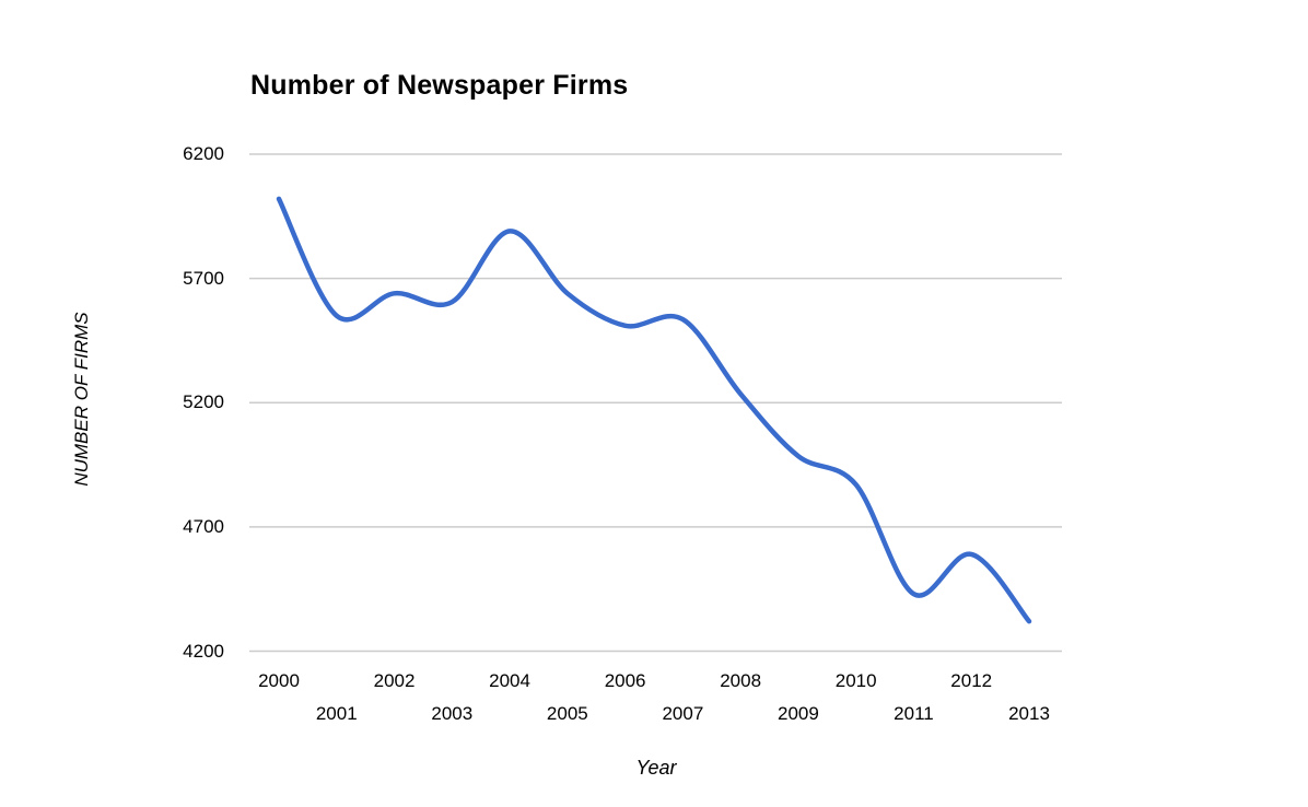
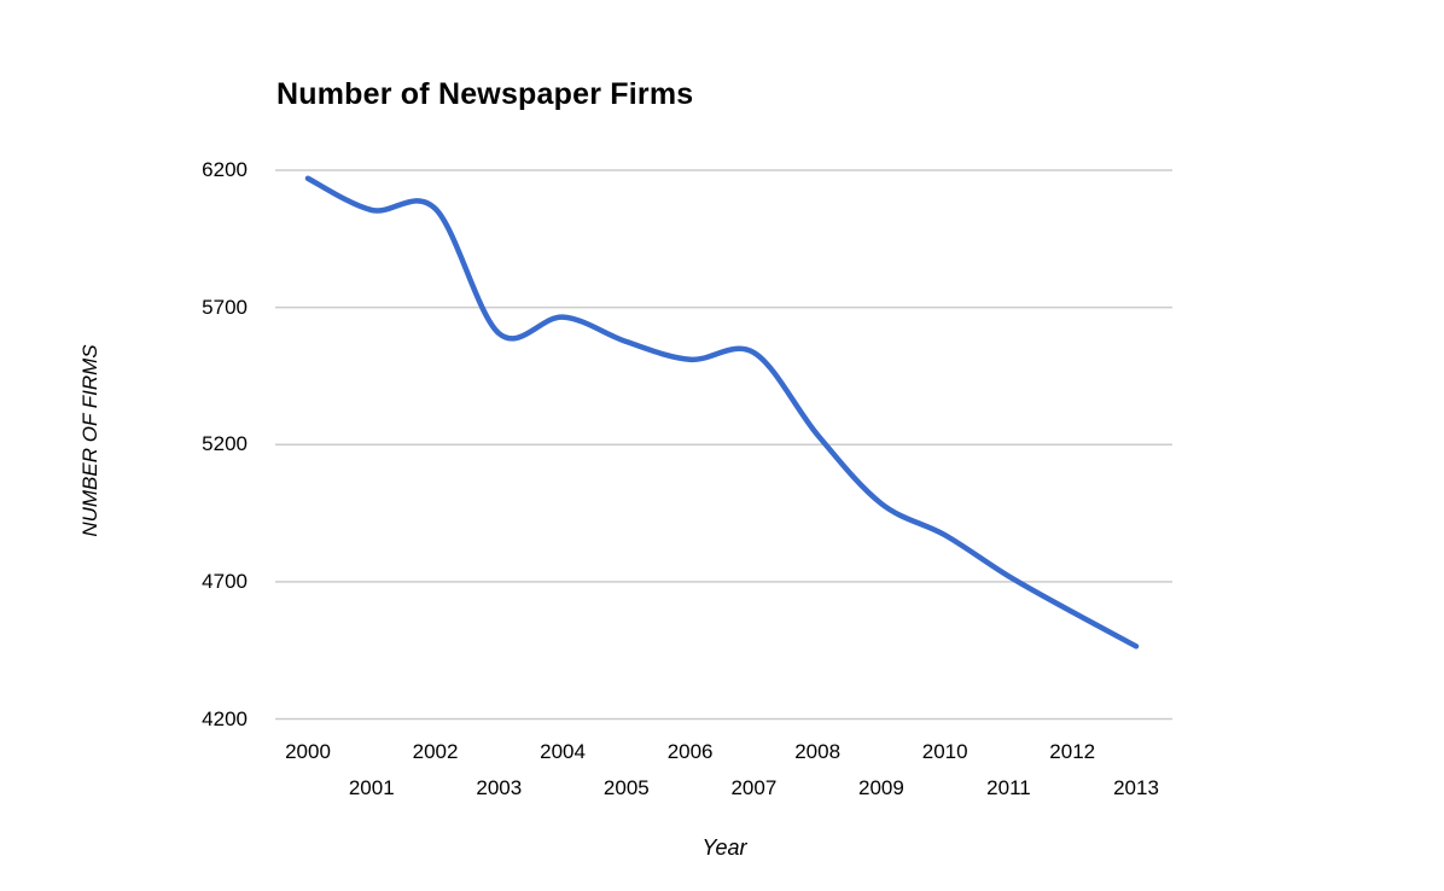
2000: 6020 -> 6170
2001: 5550 -> 6060
2002: 5640 -> 6060
2004: 5890 -> 5660
2005: 5640 -> 5580
2011: 4430 -> 4720
2013: 4320 -> 4460
